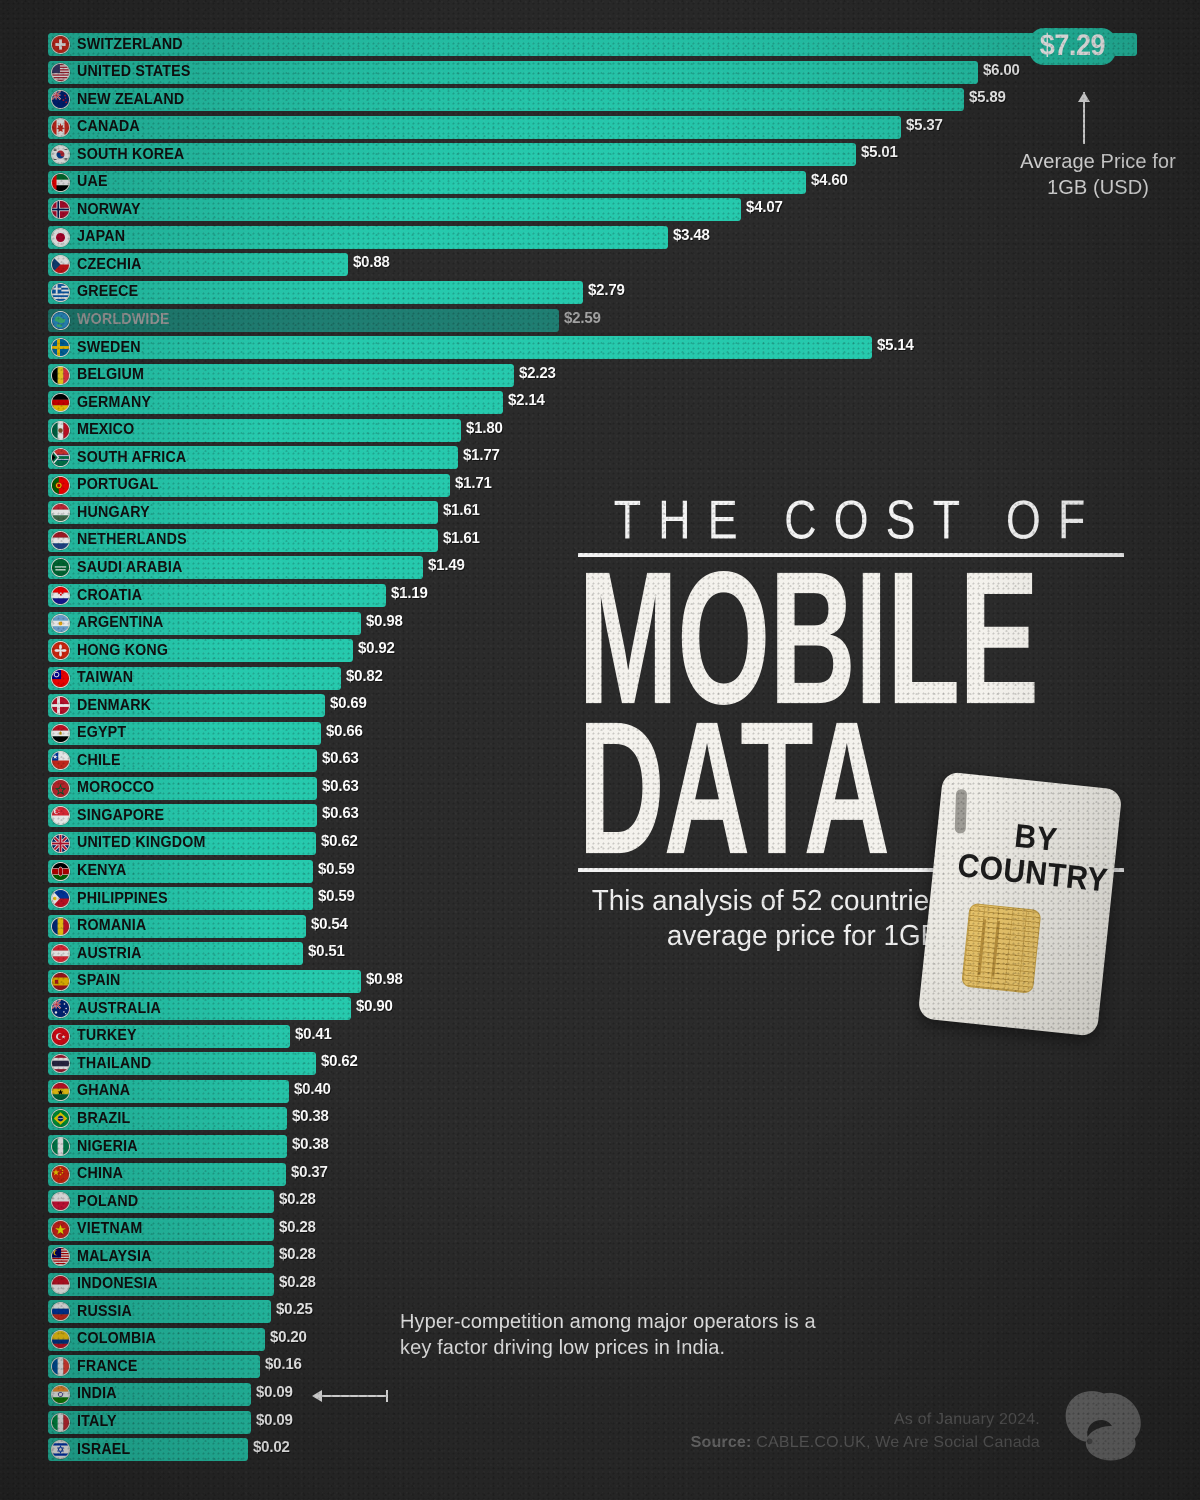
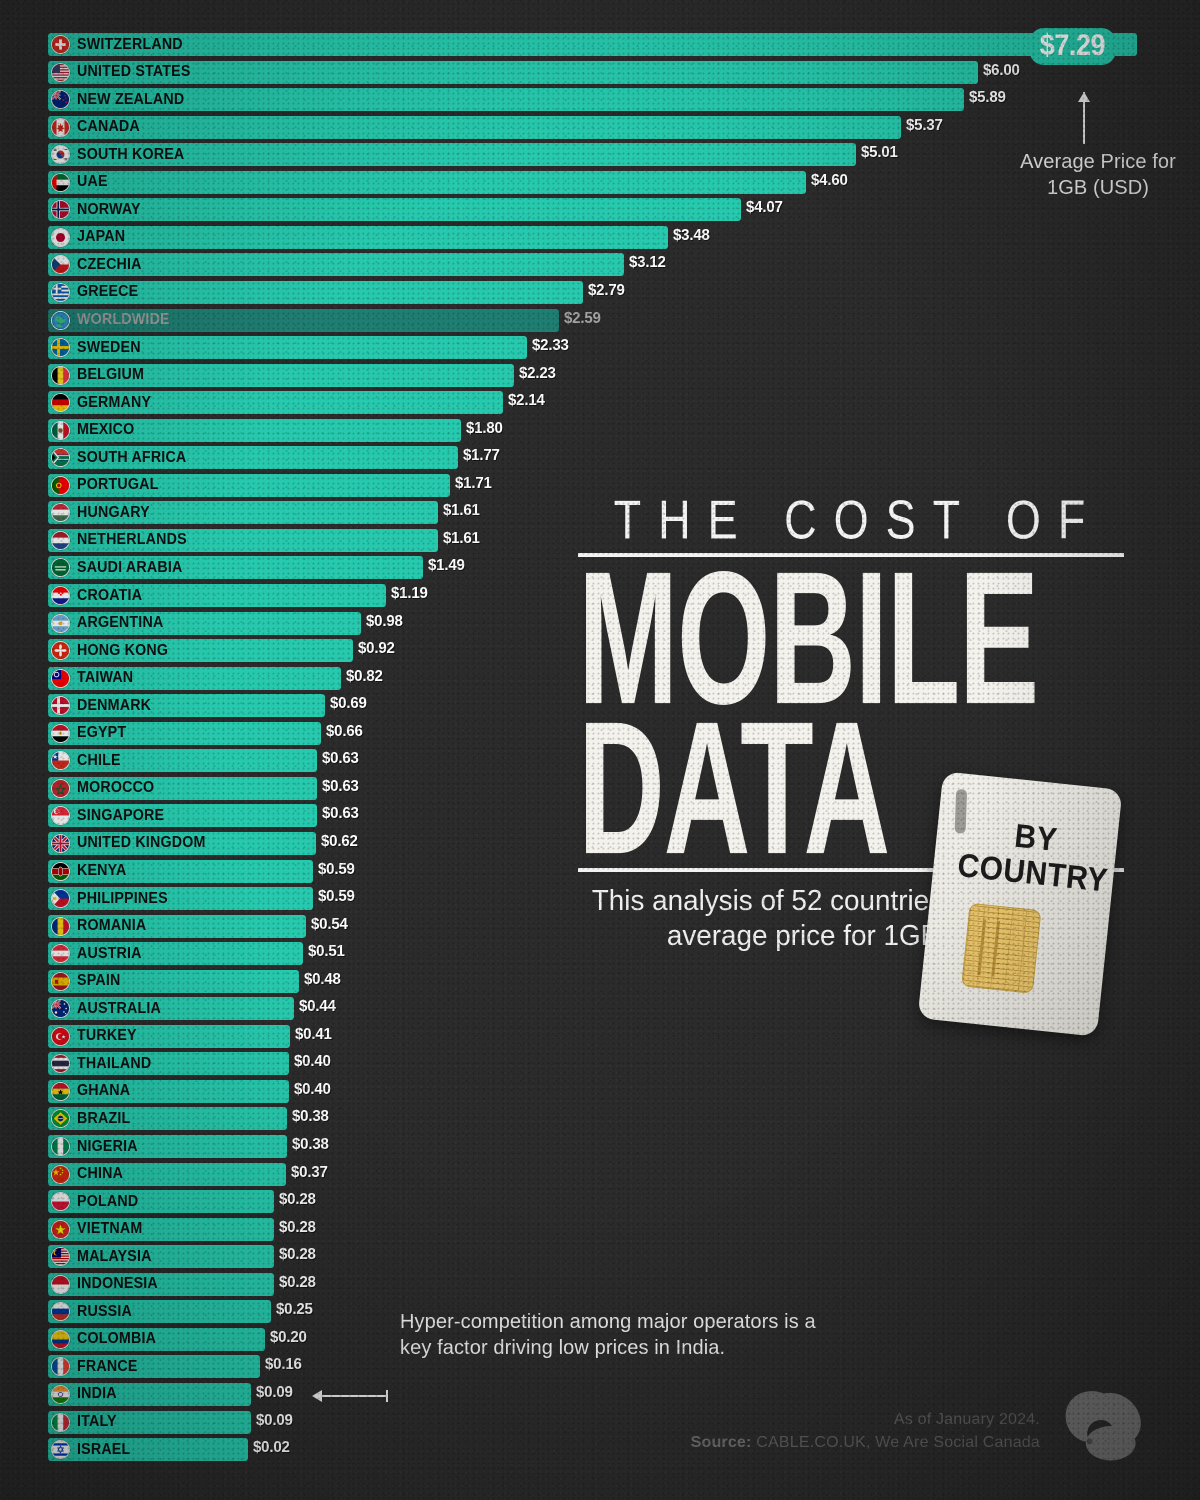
CZECHIA: $0.88 -> $3.12
SWEDEN: $5.14 -> $2.33
SPAIN: $0.98 -> $0.48
AUSTRALIA: $0.90 -> $0.44
THAILAND: $0.62 -> $0.40
